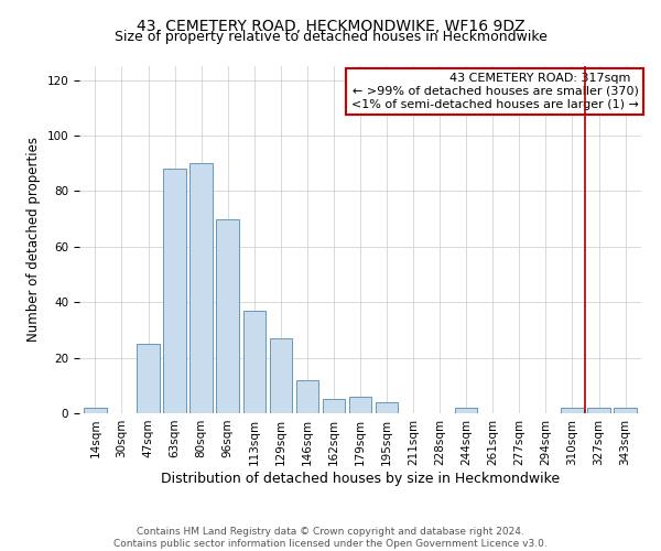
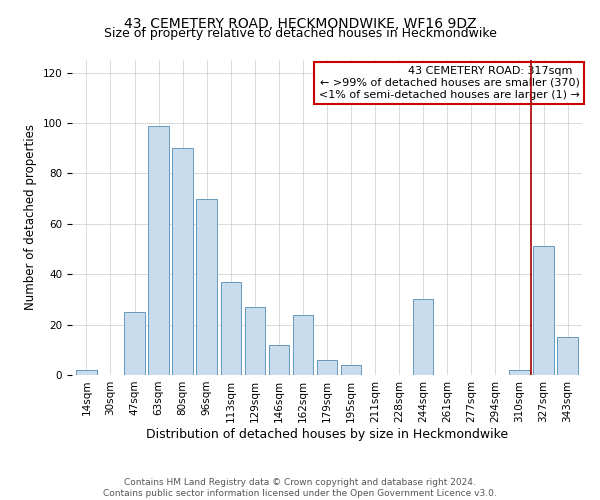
63sqm: 88 -> 99
162sqm: 5 -> 24
244sqm: 2 -> 30
327sqm: 2 -> 51
343sqm: 2 -> 15
